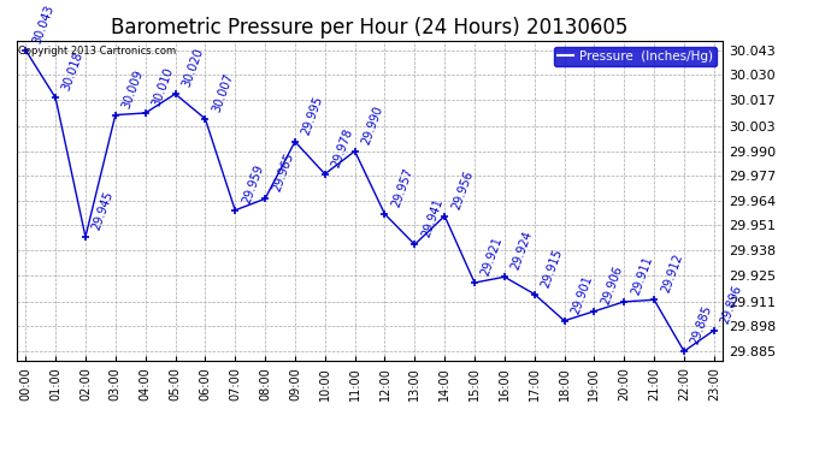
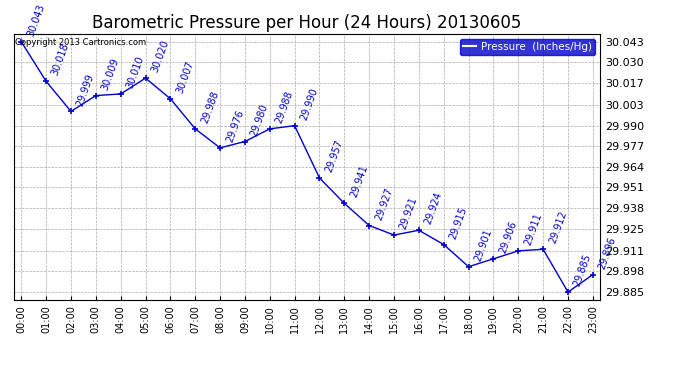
02:00: 29.945 -> 29.999
07:00: 29.959 -> 29.988
08:00: 29.965 -> 29.976
09:00: 29.995 -> 29.980
10:00: 29.978 -> 29.988
14:00: 29.956 -> 29.927
